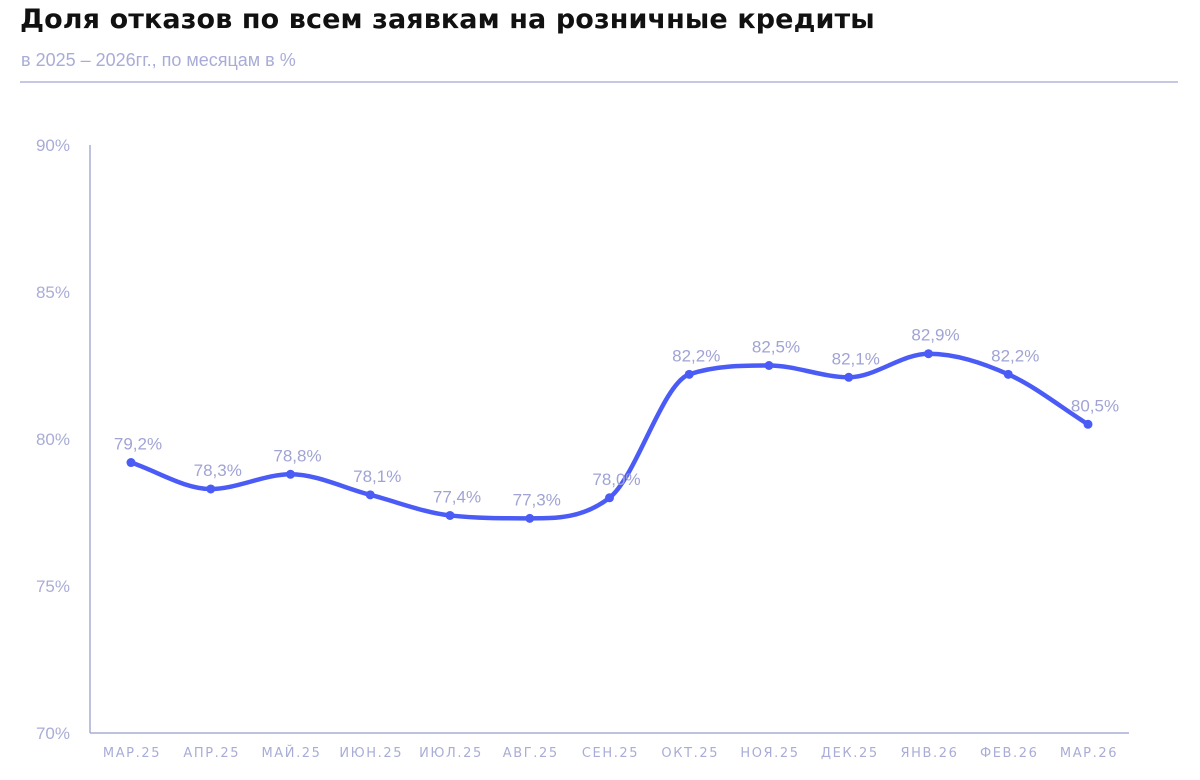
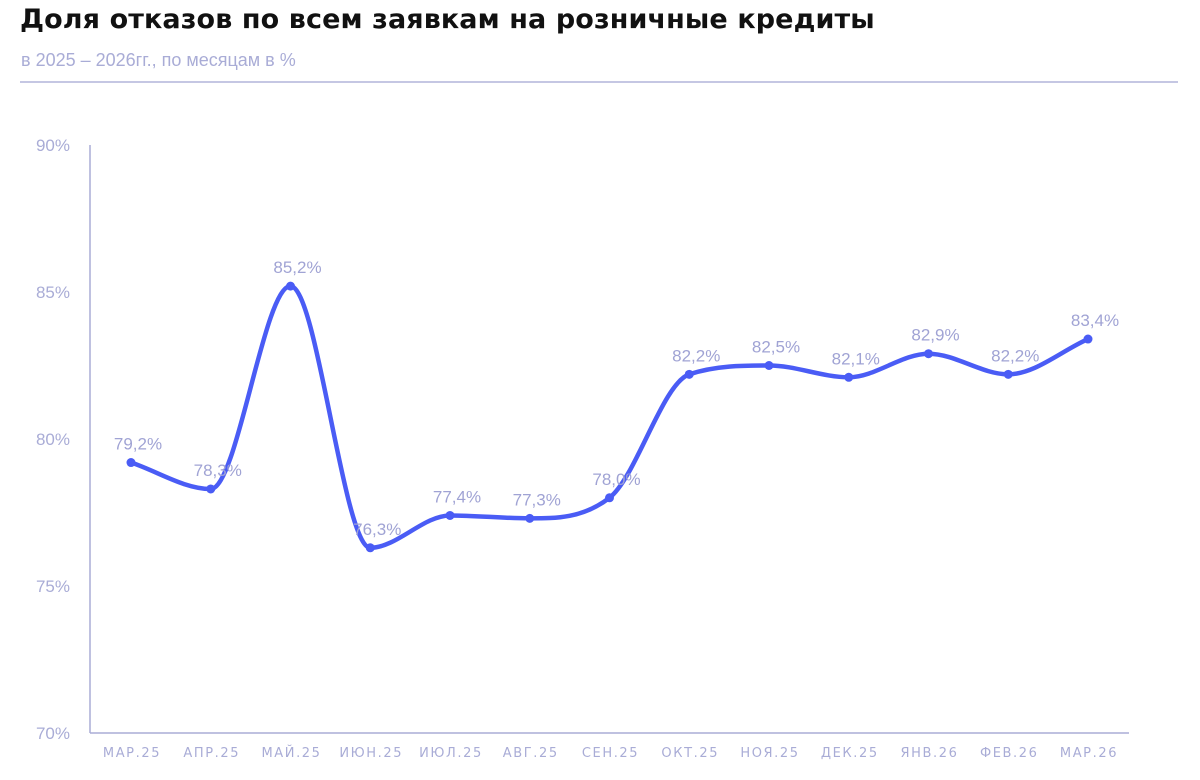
МАЙ.25: 78,8% -> 85,2%
ИЮН.25: 78,1% -> 76,3%
МАР.26: 80,5% -> 83,4%
